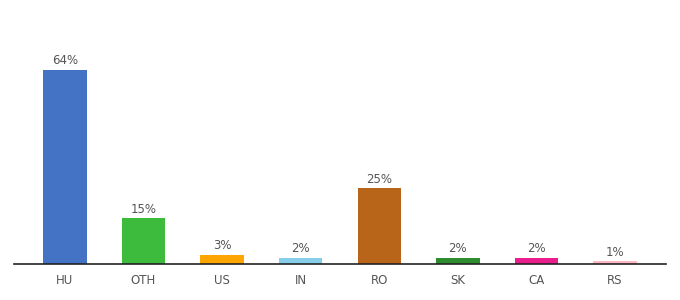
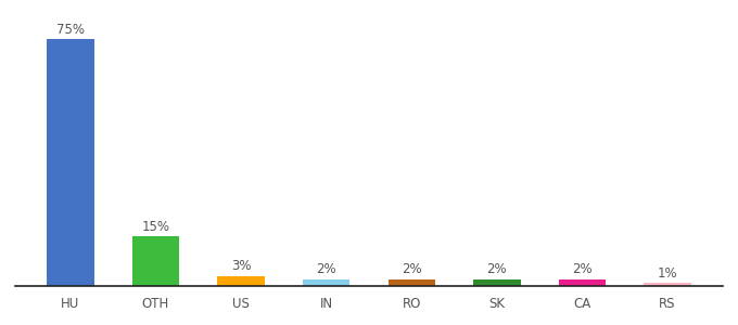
HU: 64% -> 75%
RO: 25% -> 2%
